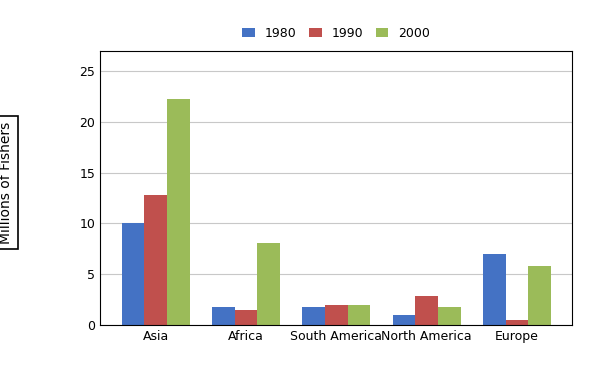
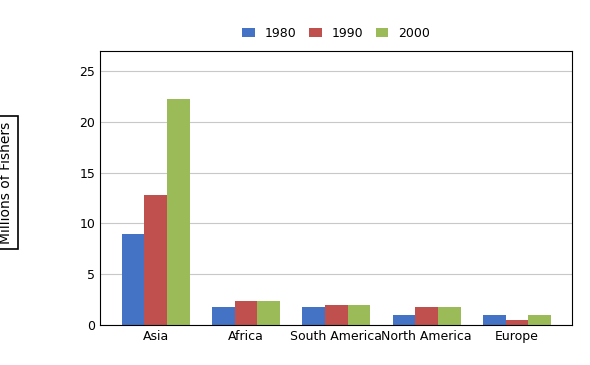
1980/Asia: 10.0 -> 9.0
1990/Africa: 1.5 -> 2.4
2000/Africa: 8.1 -> 2.4
1990/North America: 2.8 -> 1.8
1980/Europe: 7.0 -> 1.0
2000/Europe: 5.8 -> 1.0
